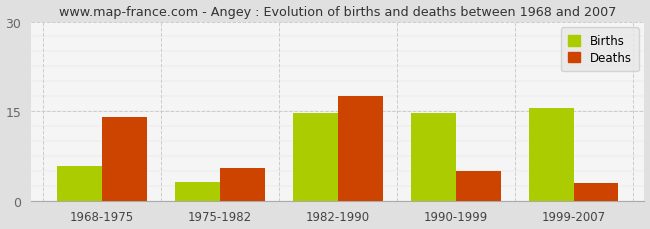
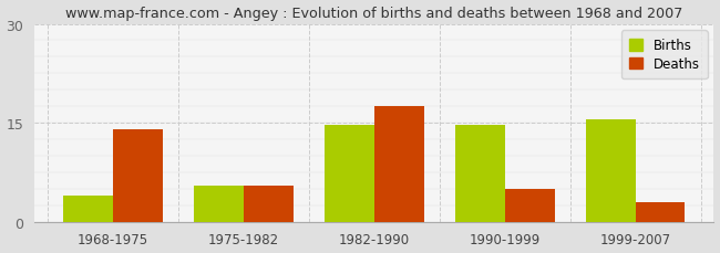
Births/1968-1975: 5.8 -> 4.0
Births/1975-1982: 3.2 -> 5.5
